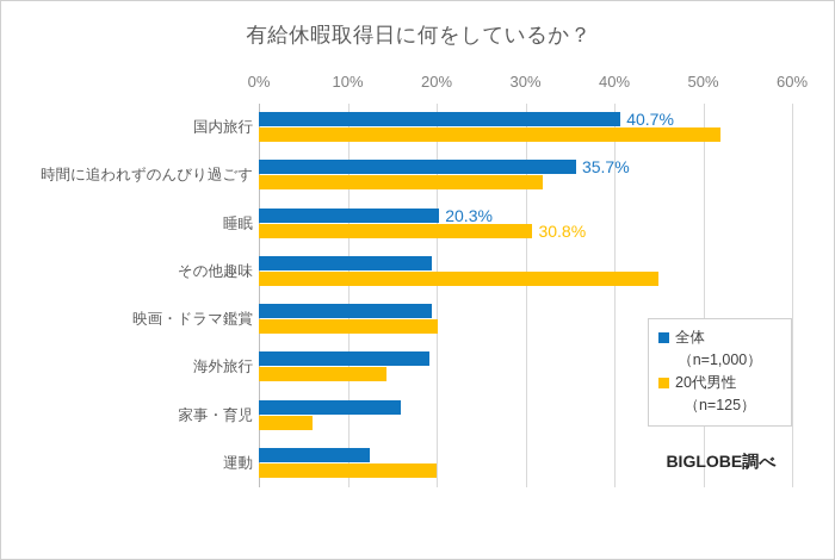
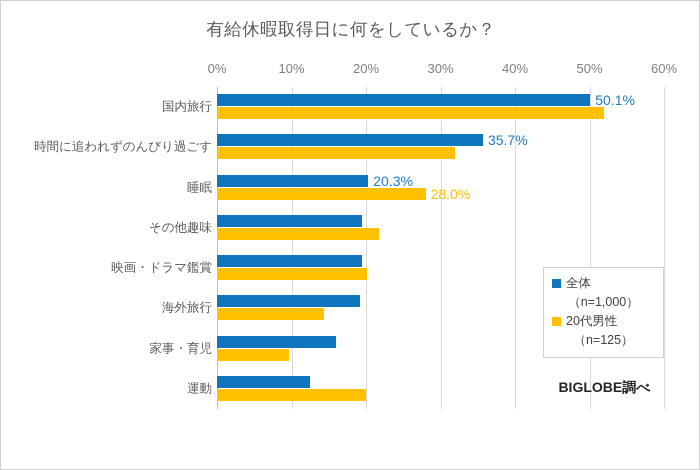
全体/国内旅行: 40.7% -> 50.1%
20代男性/睡眠: 30.8% -> 28.0%
20代男性/その他趣味: 45% -> 22%
20代男性/家事・育児: 6% -> 10%
